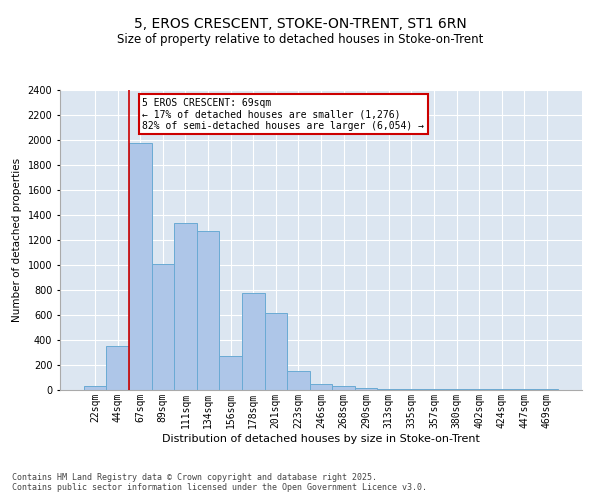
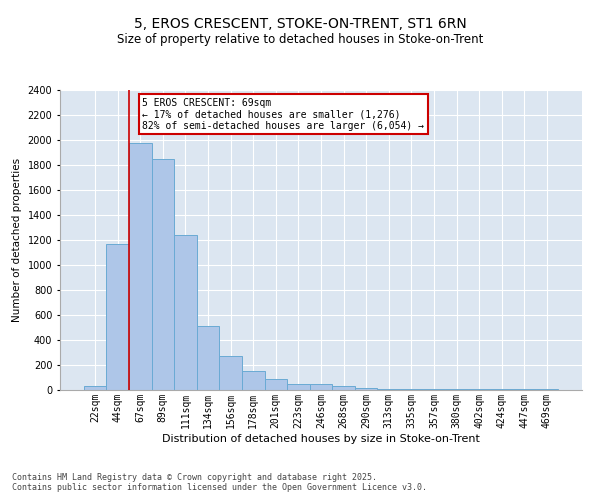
44sqm: 350 -> 1170
89sqm: 1010 -> 1850
111sqm: 1340 -> 1240
134sqm: 1270 -> 520
178sqm: 780 -> 160
201sqm: 620 -> 90
223sqm: 150 -> 50
